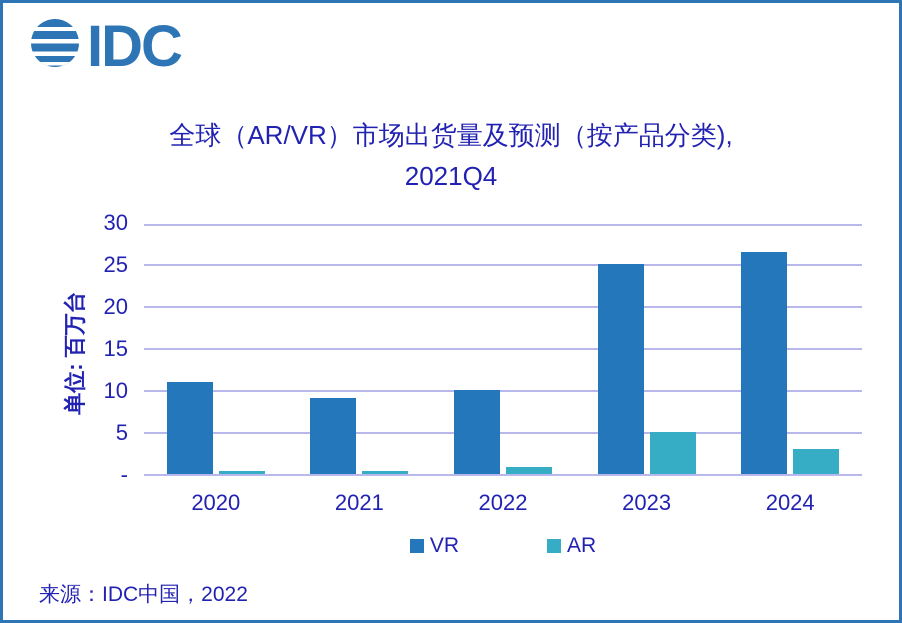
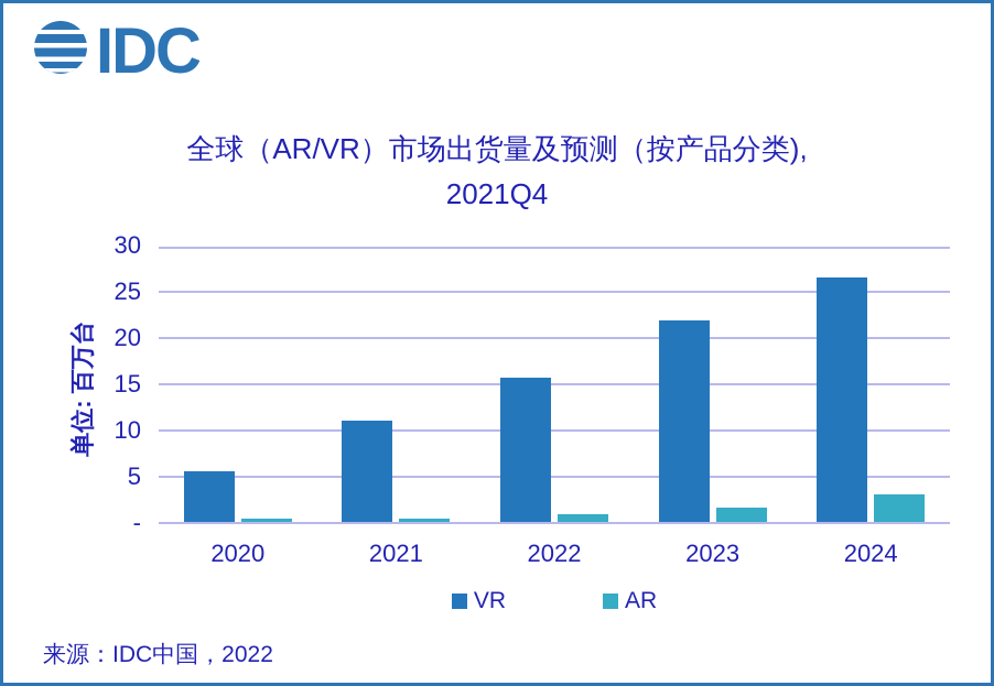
VR/2020: 11 -> 6
VR/2021: 9 -> 11
VR/2022: 10 -> 16
VR/2023: 25 -> 22
AR/2023: 5 -> 2
